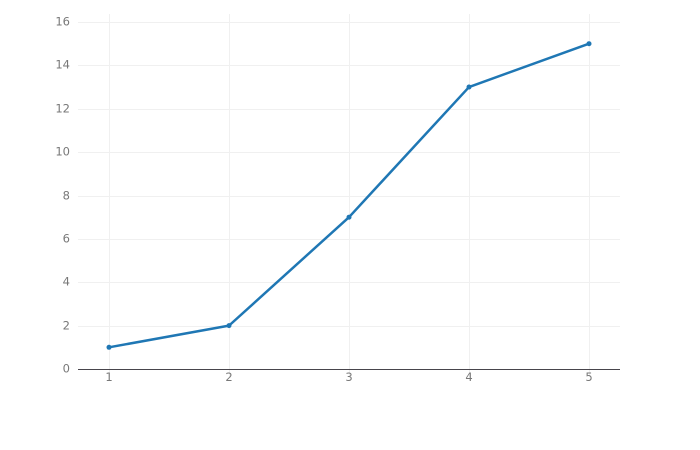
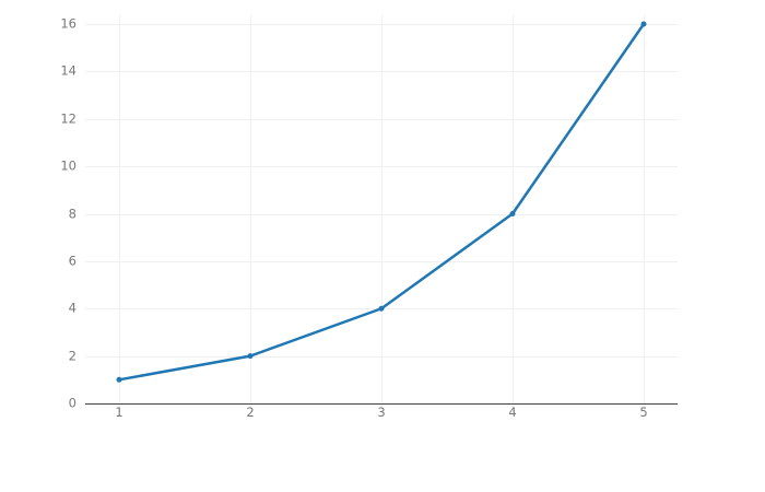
3: 7 -> 4
4: 13 -> 8
5: 15 -> 16
